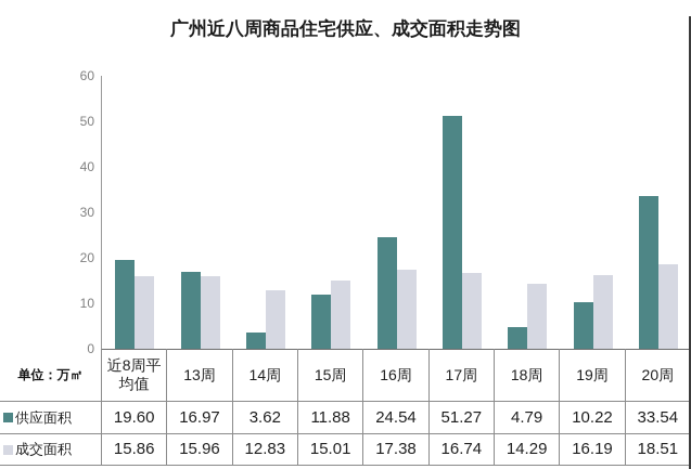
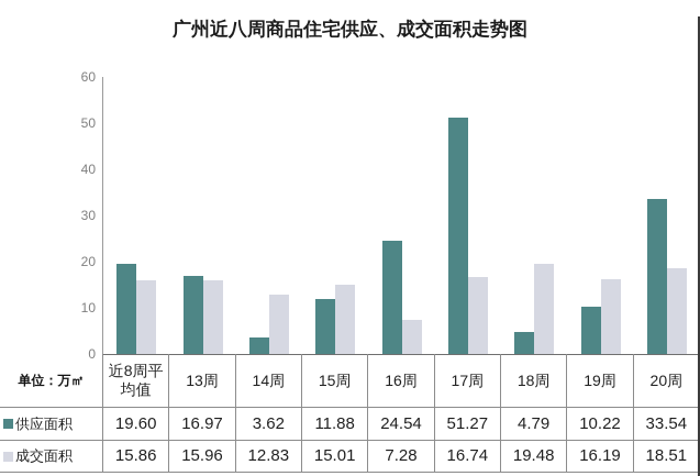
成交面积/16周: 17.38 -> 7.28
成交面积/18周: 14.29 -> 19.48
